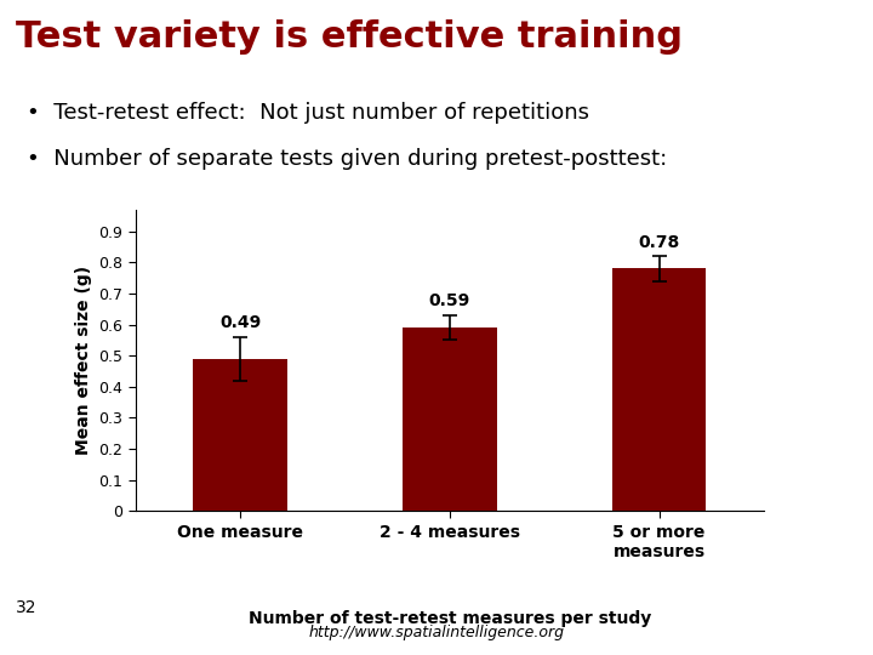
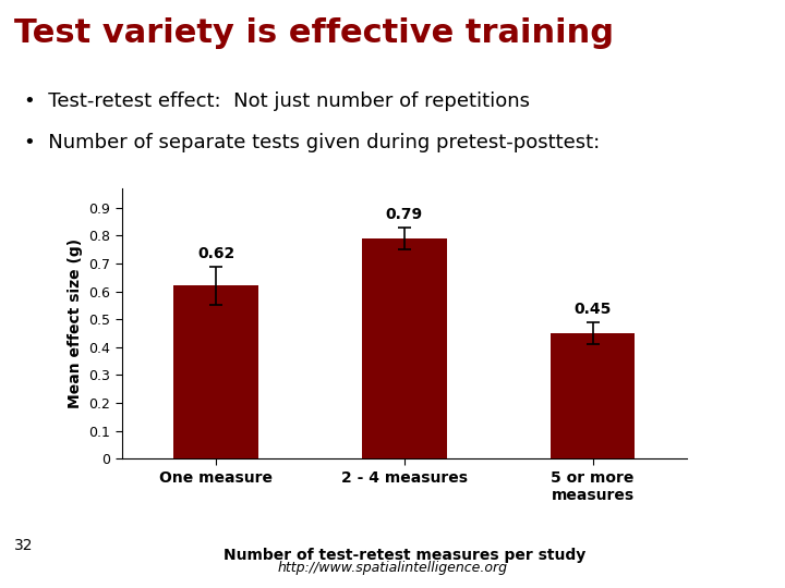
One measure: 0.49 -> 0.62
2 - 4 measures: 0.59 -> 0.79
5 or more measures: 0.78 -> 0.45
